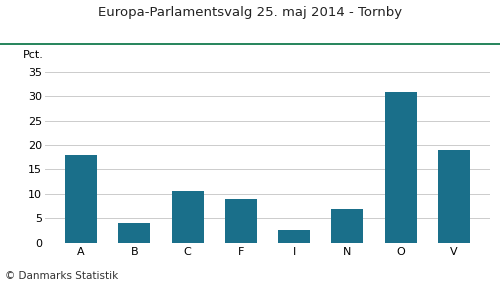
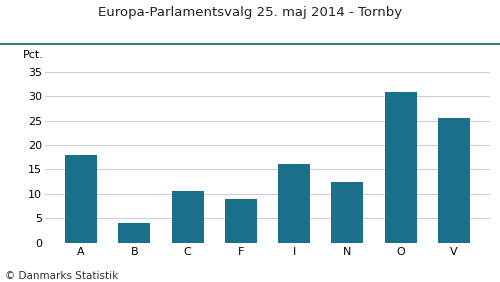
I: 2.5 -> 16.0
N: 6.8 -> 12.5
V: 19.0 -> 25.5
